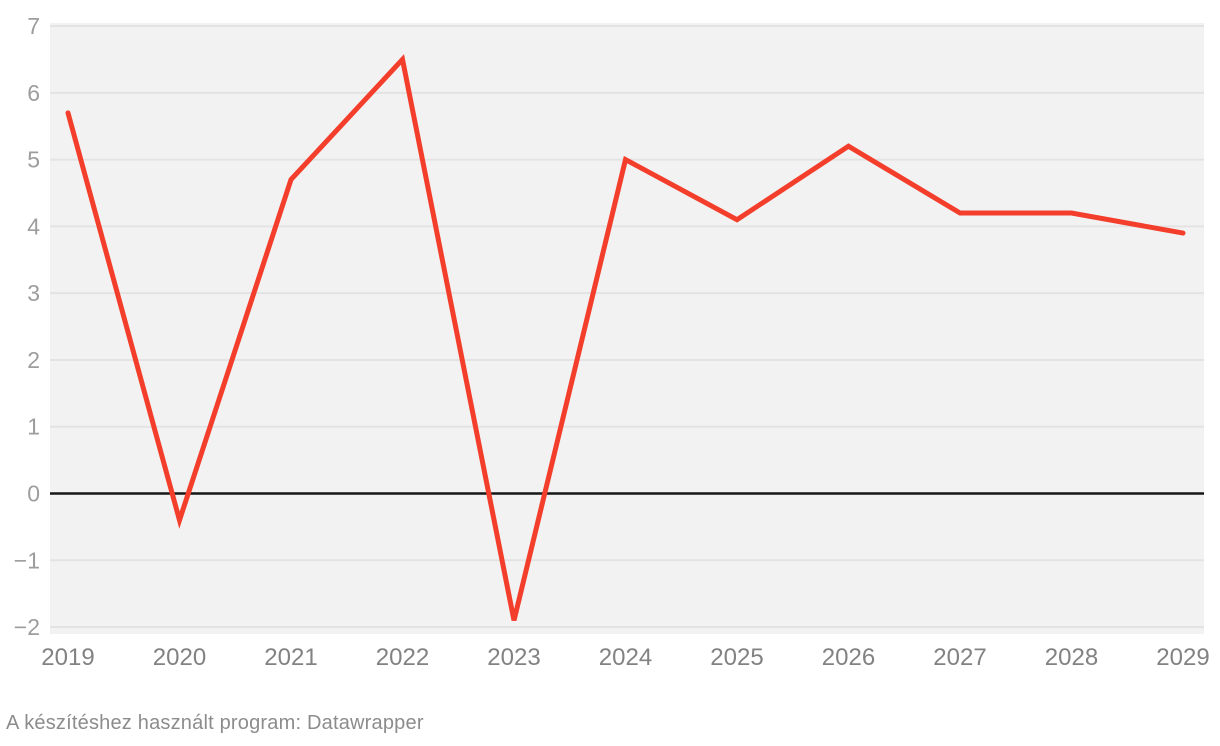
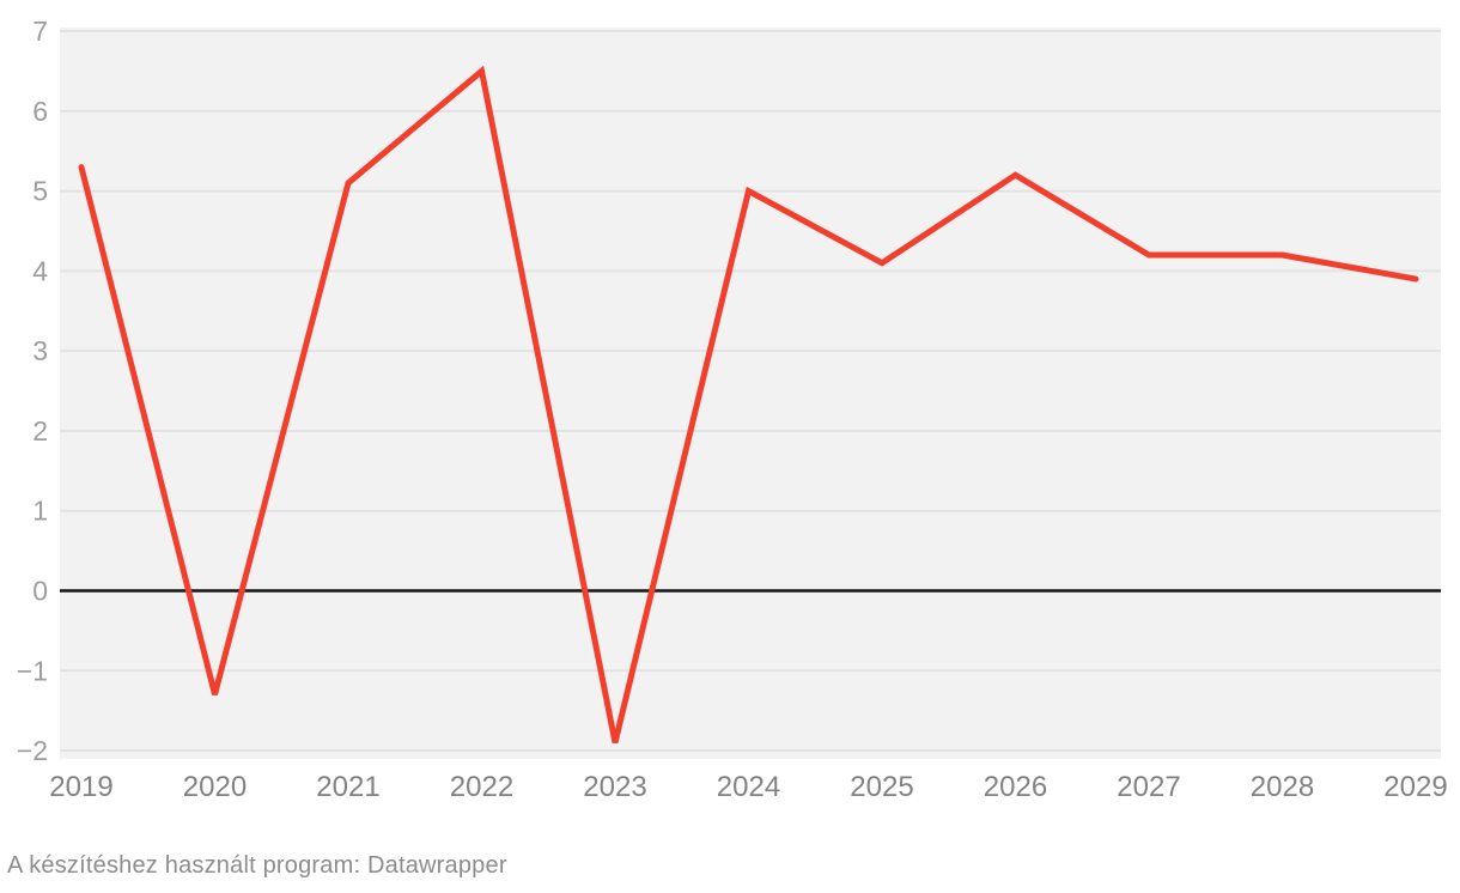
2019: 5.7 -> 5.3
2020: -0.4 -> -1.3
2021: 4.7 -> 5.1
